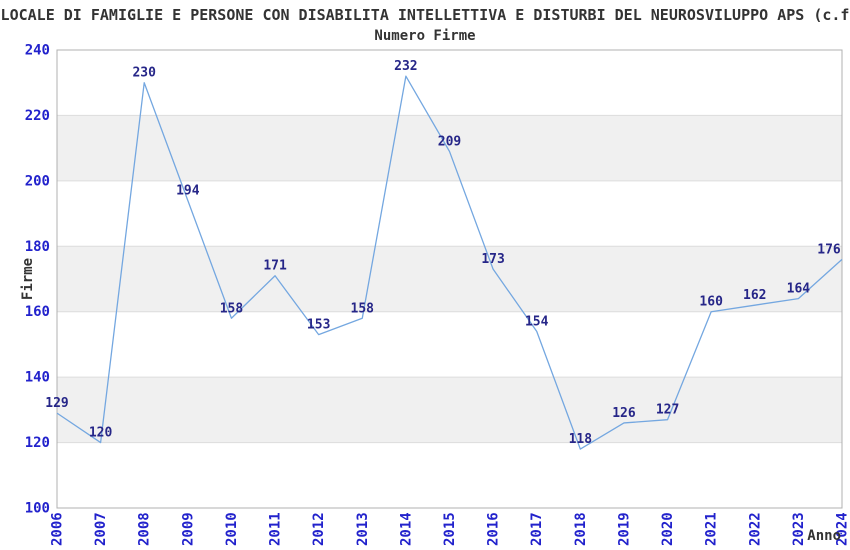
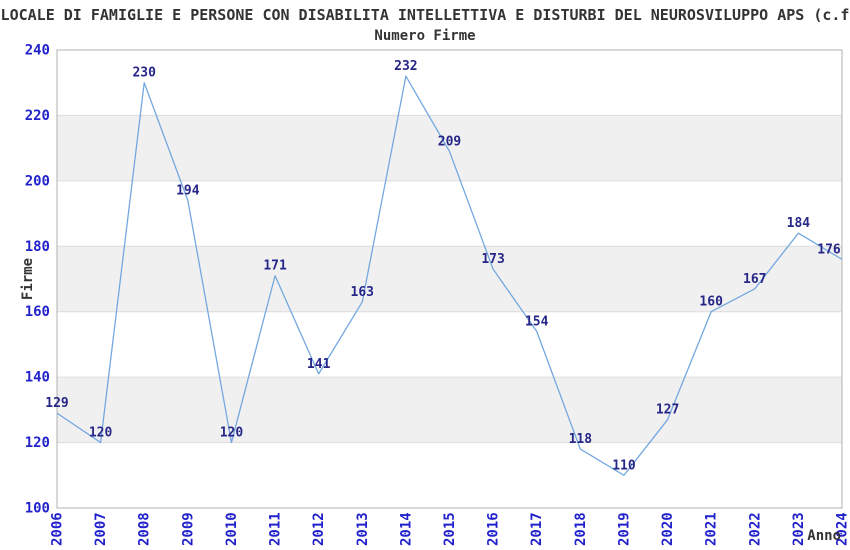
2010: 158 -> 120
2012: 153 -> 141
2013: 158 -> 163
2019: 126 -> 110
2022: 162 -> 167
2023: 164 -> 184
